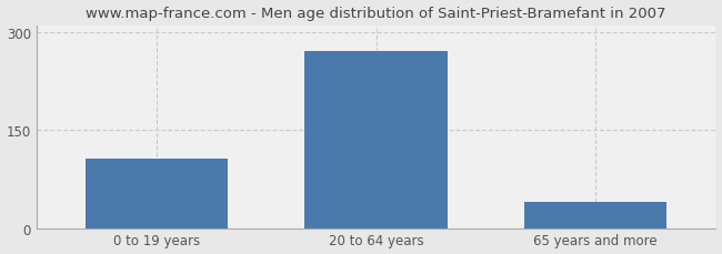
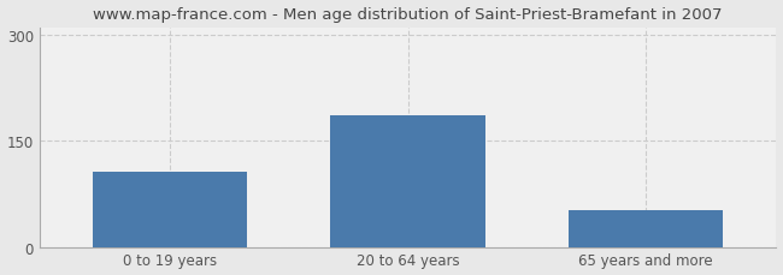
20 to 64 years: 271 -> 186
65 years and more: 40 -> 52
